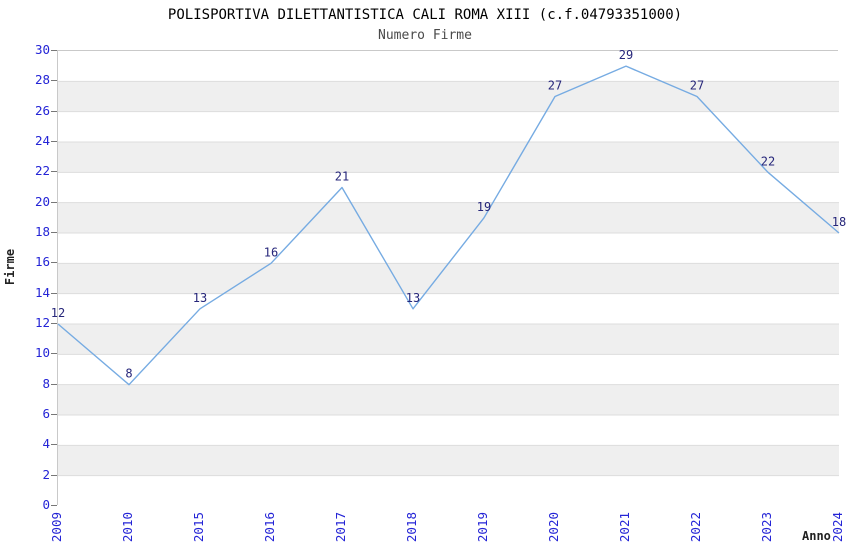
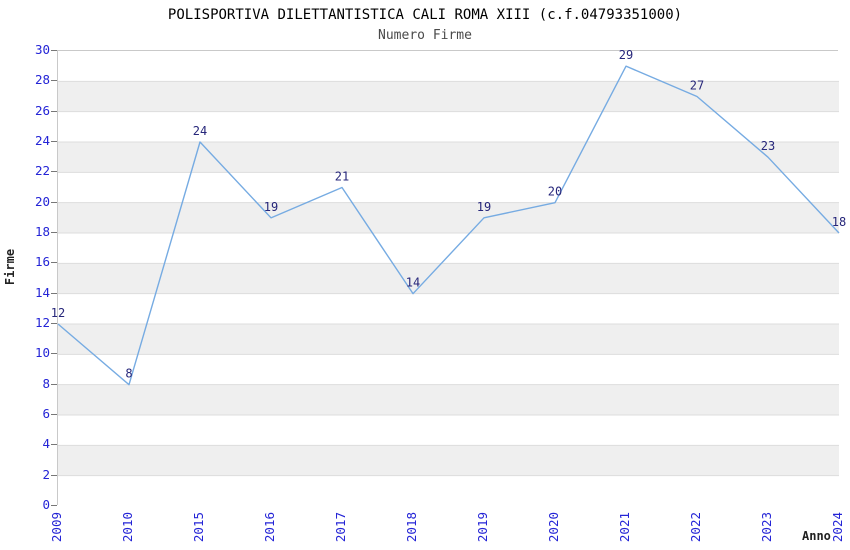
2015: 13 -> 24
2016: 16 -> 19
2018: 13 -> 14
2020: 27 -> 20
2023: 22 -> 23
